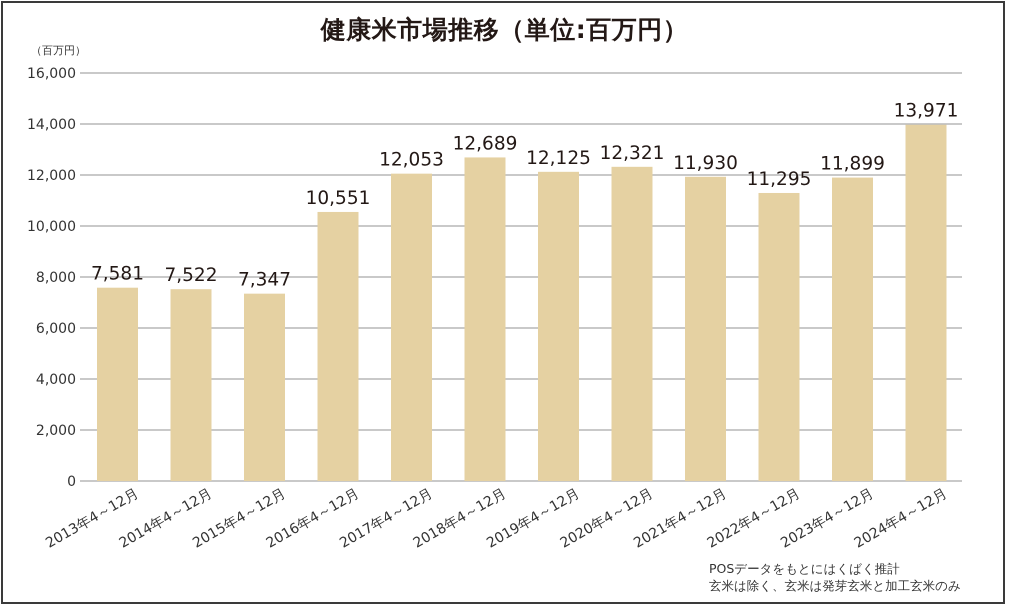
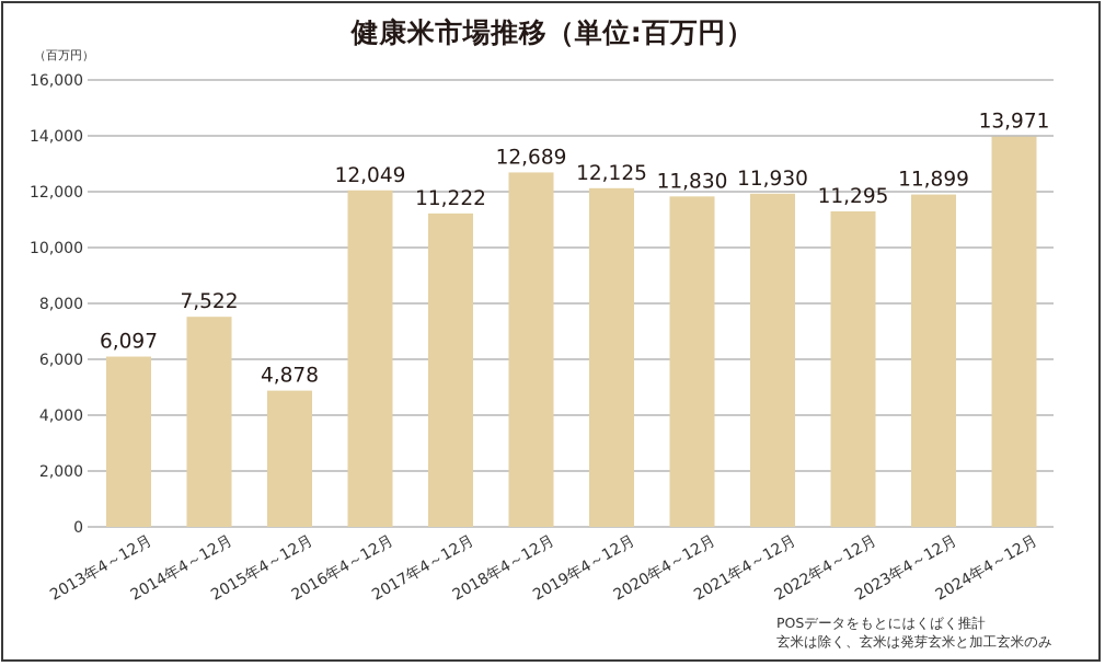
2013年4～12月: 7,581 -> 6,097
2015年4～12月: 7,347 -> 4,878
2016年4～12月: 10,551 -> 12,049
2017年4～12月: 12,053 -> 11,222
2020年4～12月: 12,321 -> 11,830
